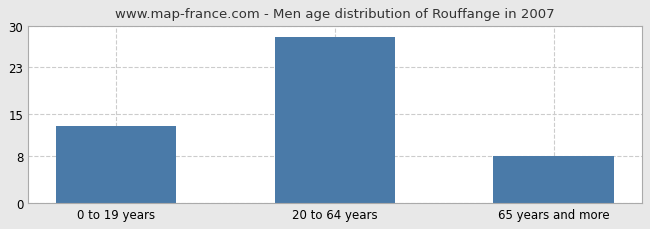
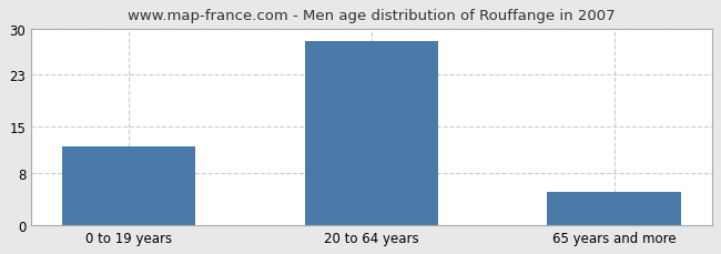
0 to 19 years: 13 -> 12
65 years and more: 8 -> 5
